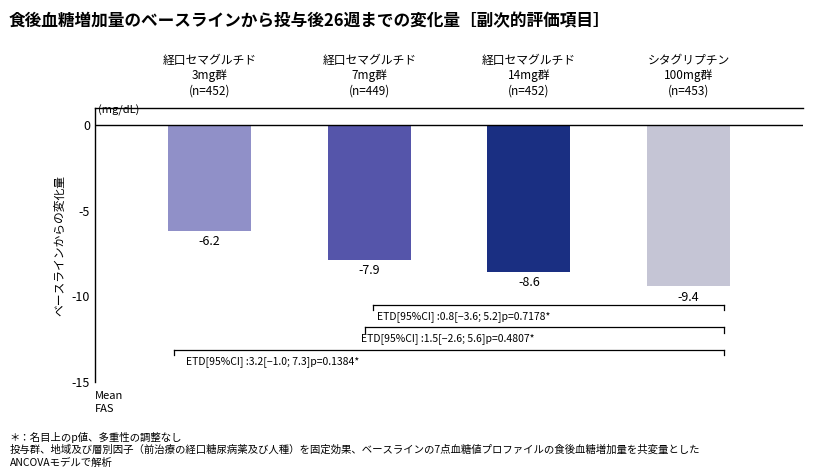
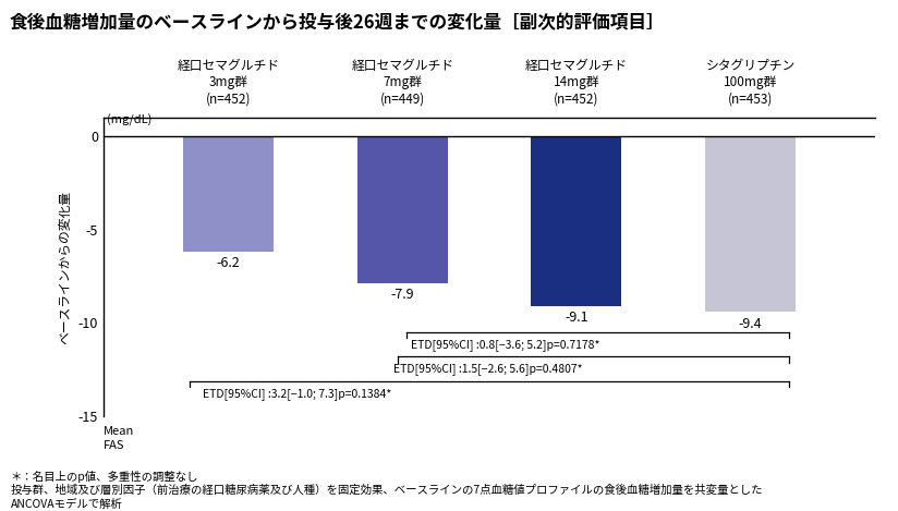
経口セマグルチド 14mg群 (n=452): -8.6 -> -9.1
